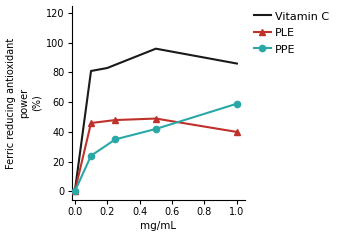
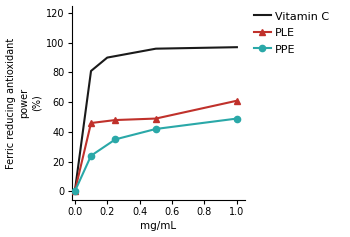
Vitamin C/0.2: 83 -> 90
Vitamin C/1.0: 86 -> 97
PLE/1.0: 40 -> 61
PPE/1.0: 59 -> 49
